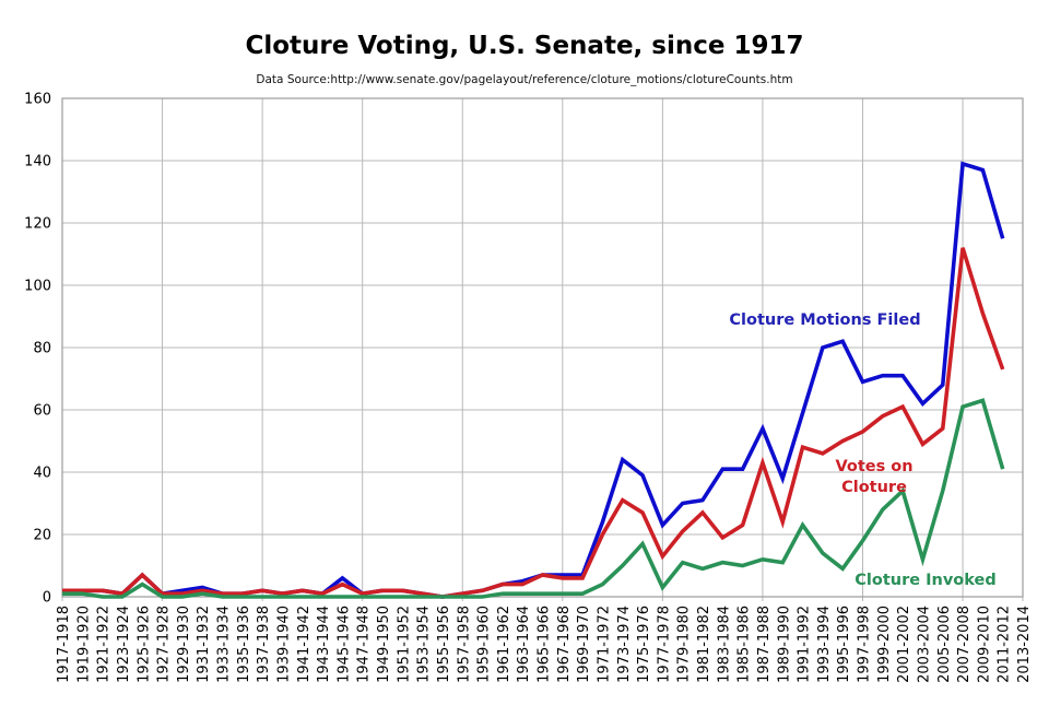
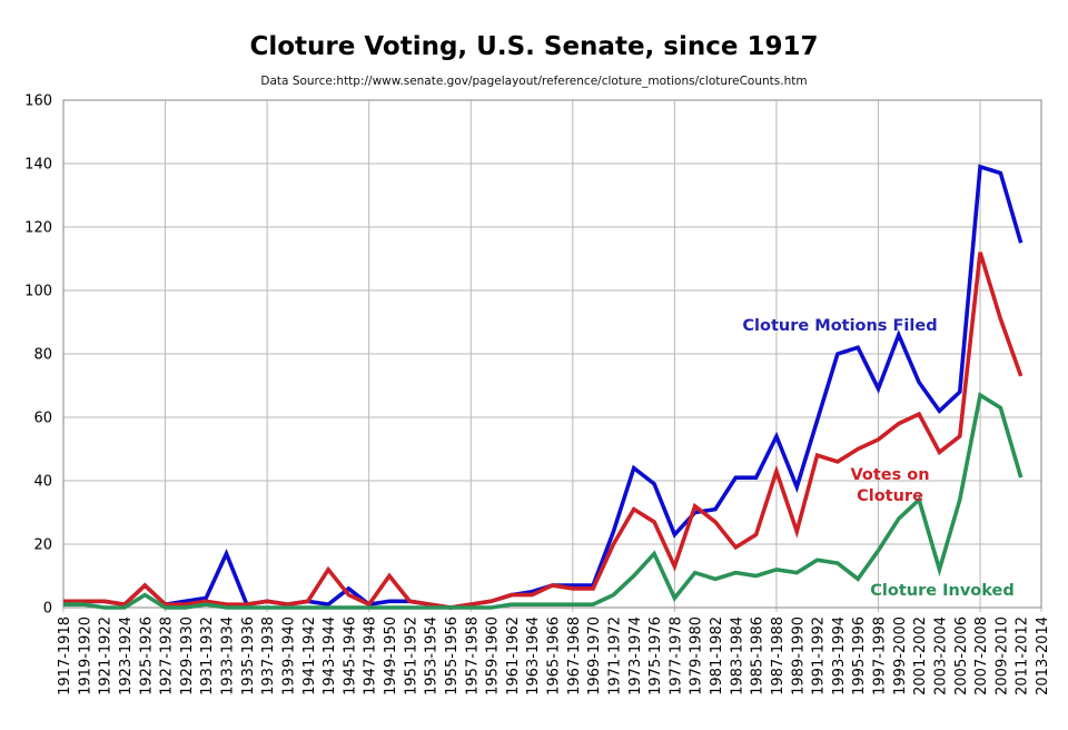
Cloture Motions Filed/1933-1934: 1 -> 17
Votes on Cloture/1943-1944: 1 -> 12
Votes on Cloture/1949-1950: 2 -> 10
Votes on Cloture/1979-1980: 21 -> 32
Cloture Invoked/1991-1992: 23 -> 15
Cloture Motions Filed/1999-2000: 71 -> 86
Cloture Invoked/2007-2008: 61 -> 67
